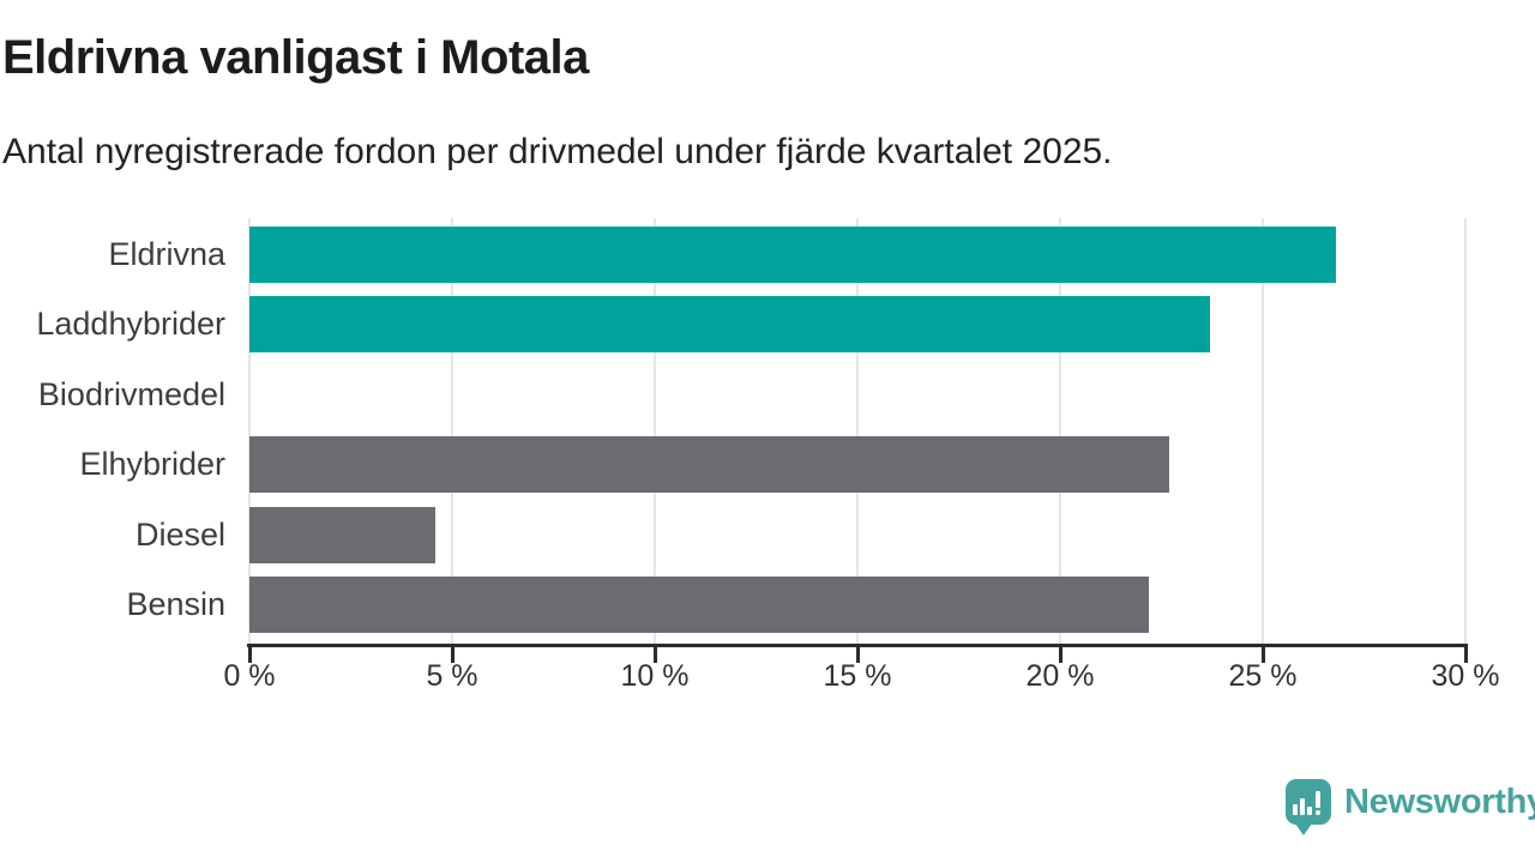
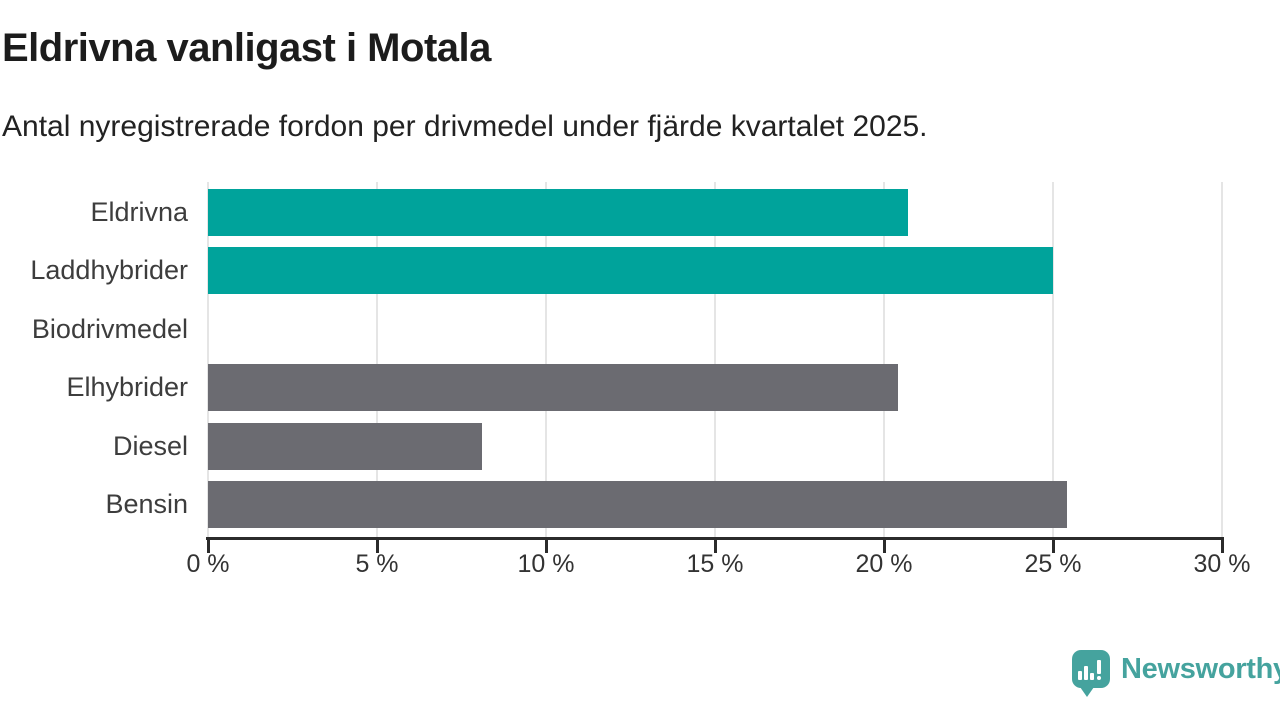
Eldrivna: 26.8% -> 20.7%
Laddhybrider: 23.7% -> 25.0%
Elhybrider: 22.7% -> 20.4%
Diesel: 4.6% -> 8.1%
Bensin: 22.2% -> 25.4%
